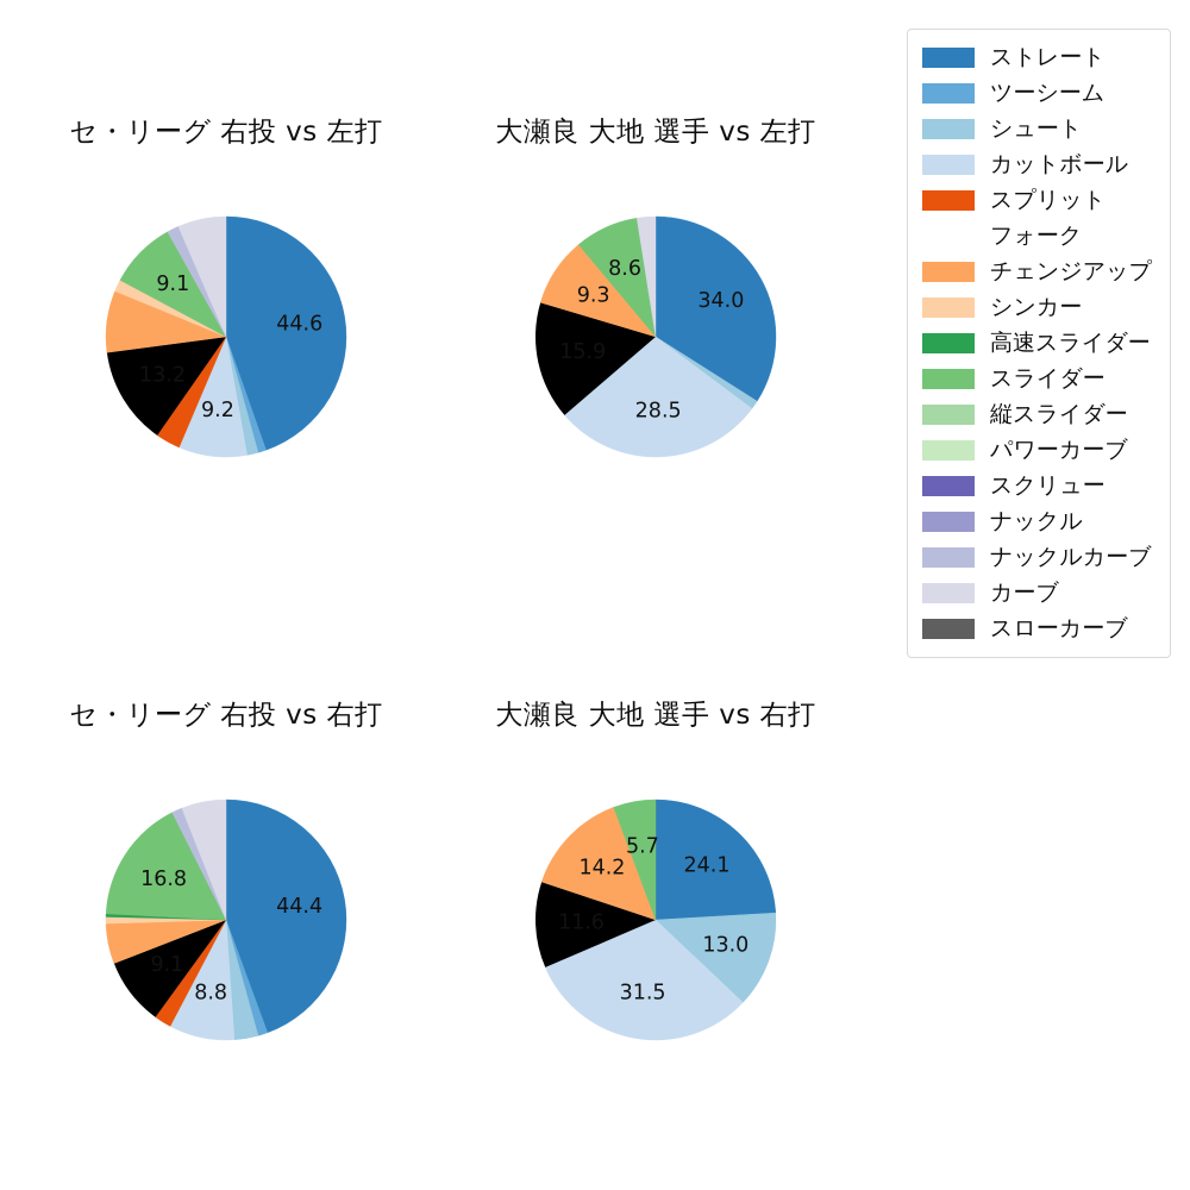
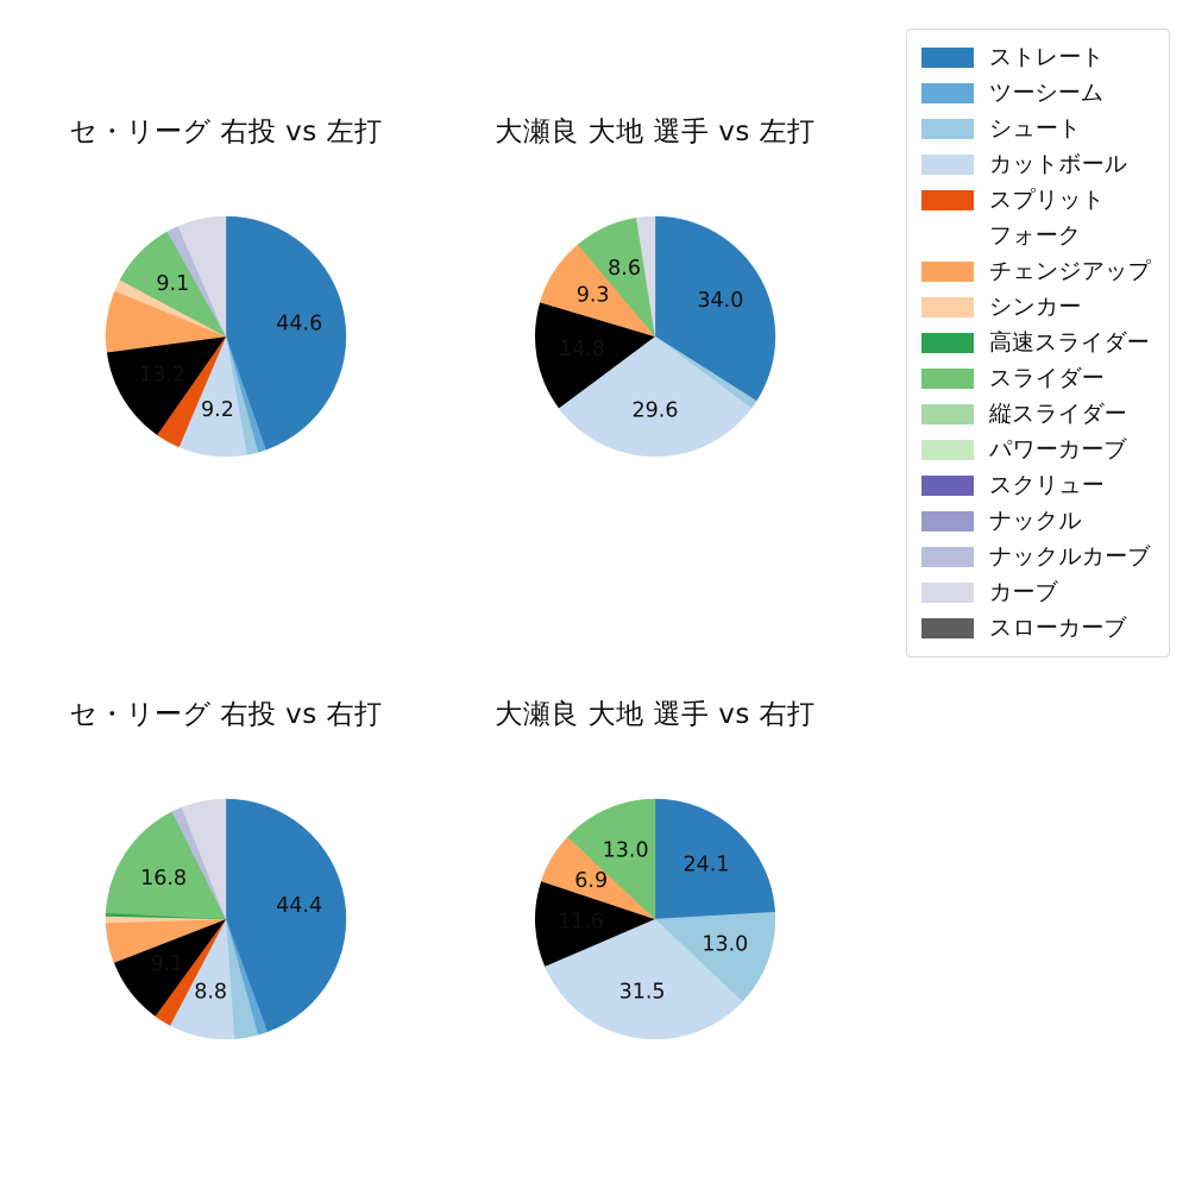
大瀬良 大地 選手 vs 左打/カットボール: 28.5 -> 29.6
大瀬良 大地 選手 vs 左打/フォーク: 15.9 -> 14.8
大瀬良 大地 選手 vs 右打/チェンジアップ: 14.2 -> 6.9
大瀬良 大地 選手 vs 右打/スライダー: 5.7 -> 13.0
